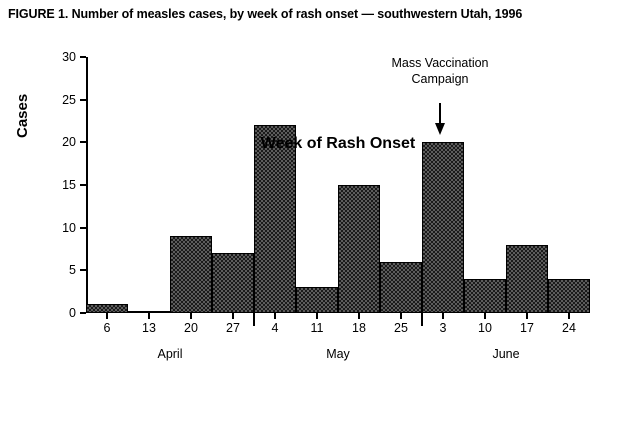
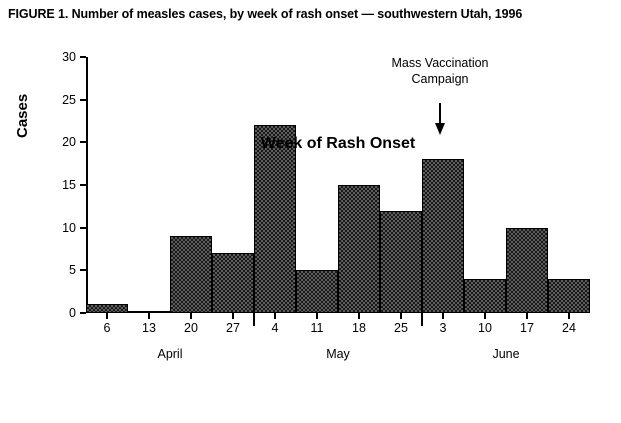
11: 3 -> 5
25: 6 -> 12
3: 20 -> 18
17: 8 -> 10
